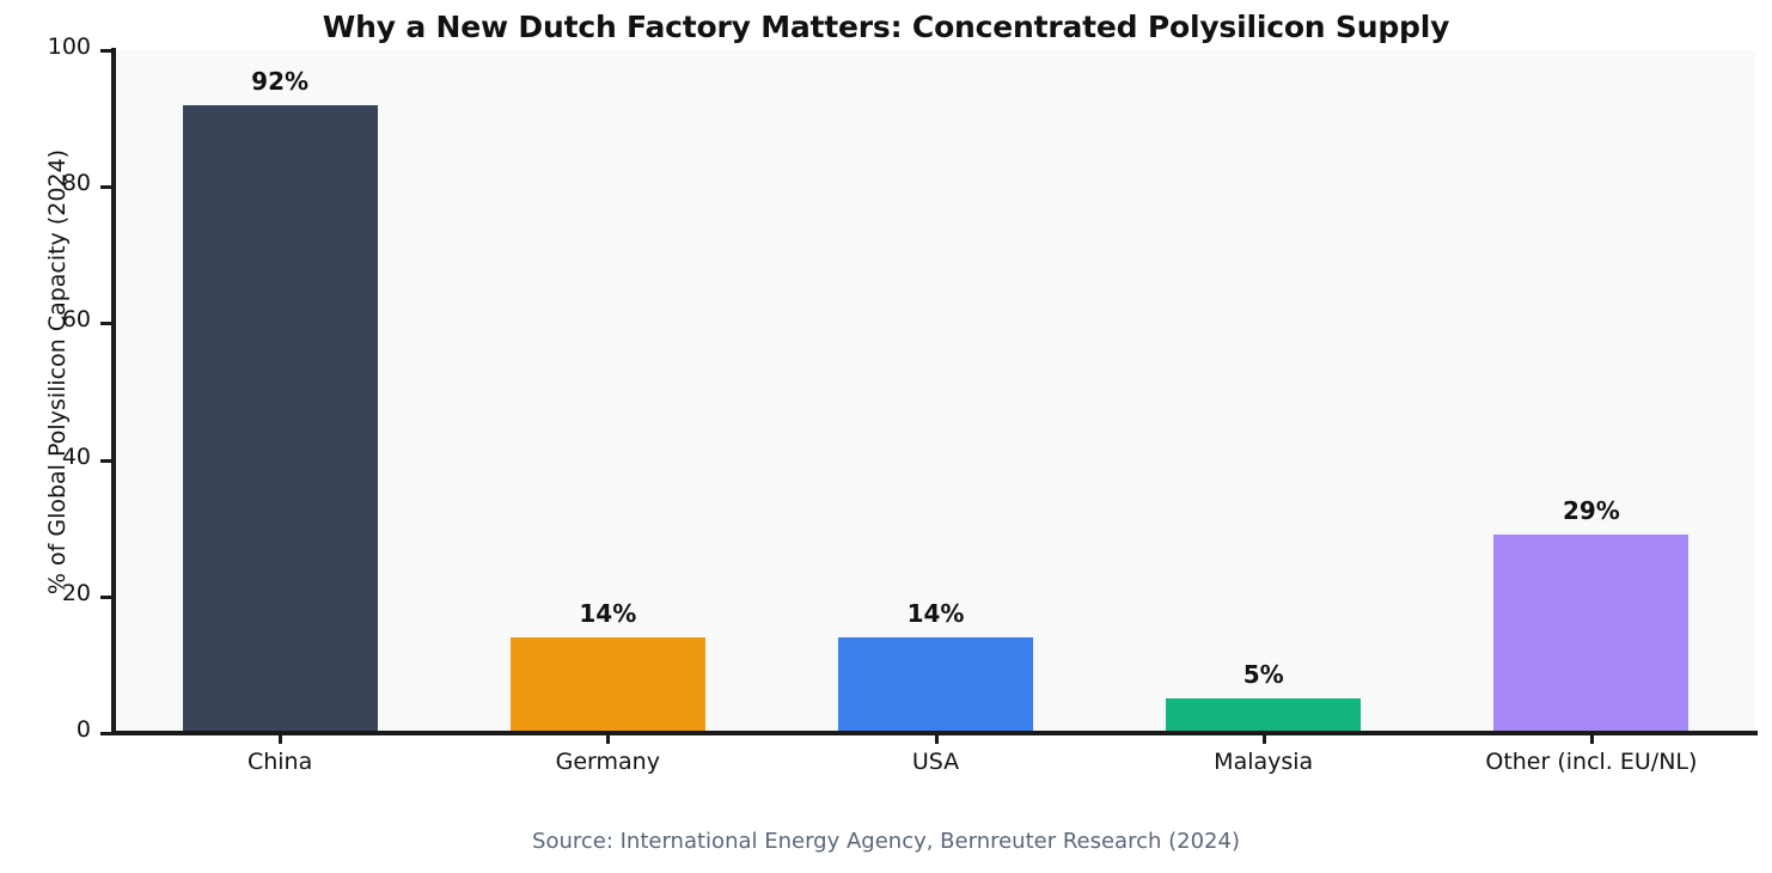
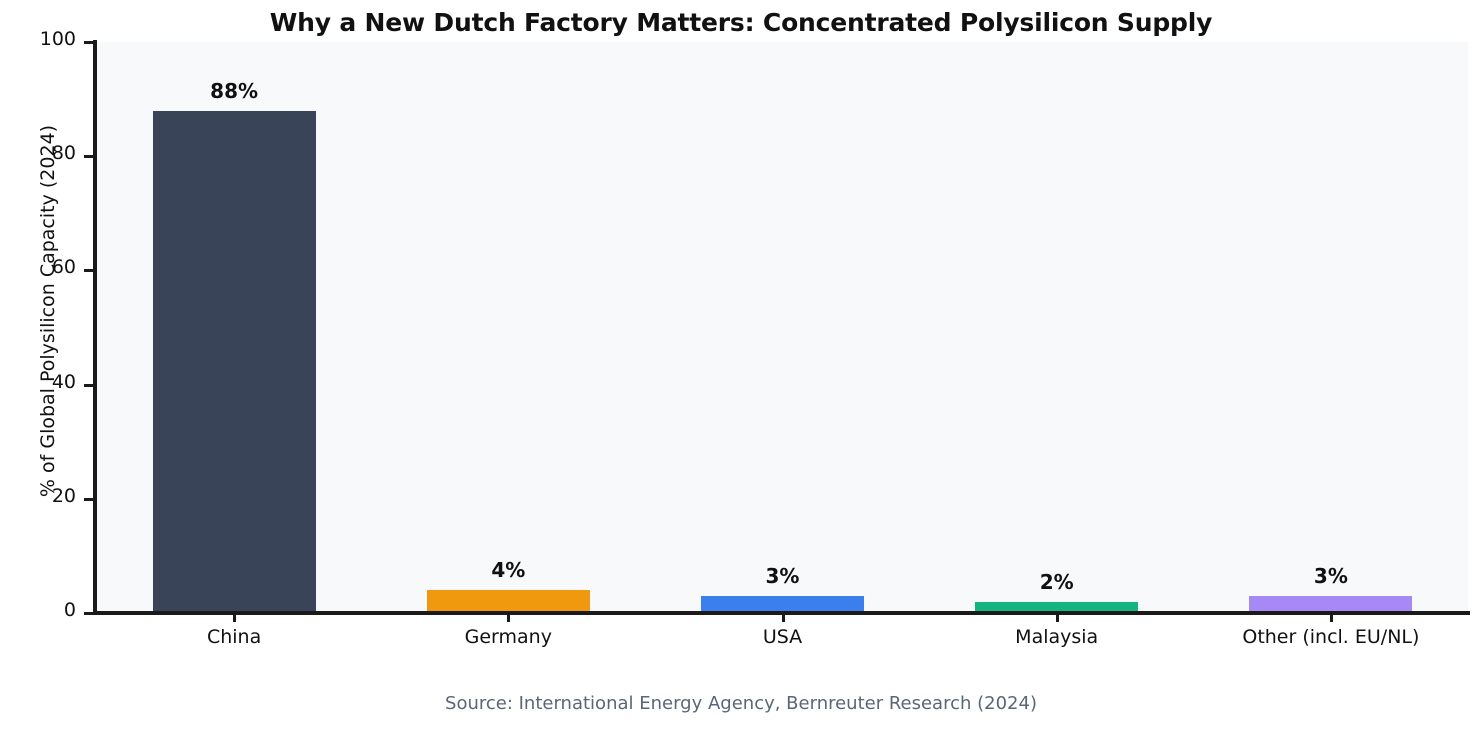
China: 92% -> 88%
Germany: 14% -> 4%
USA: 14% -> 3%
Malaysia: 5% -> 2%
Other (incl. EU/NL): 29% -> 3%
